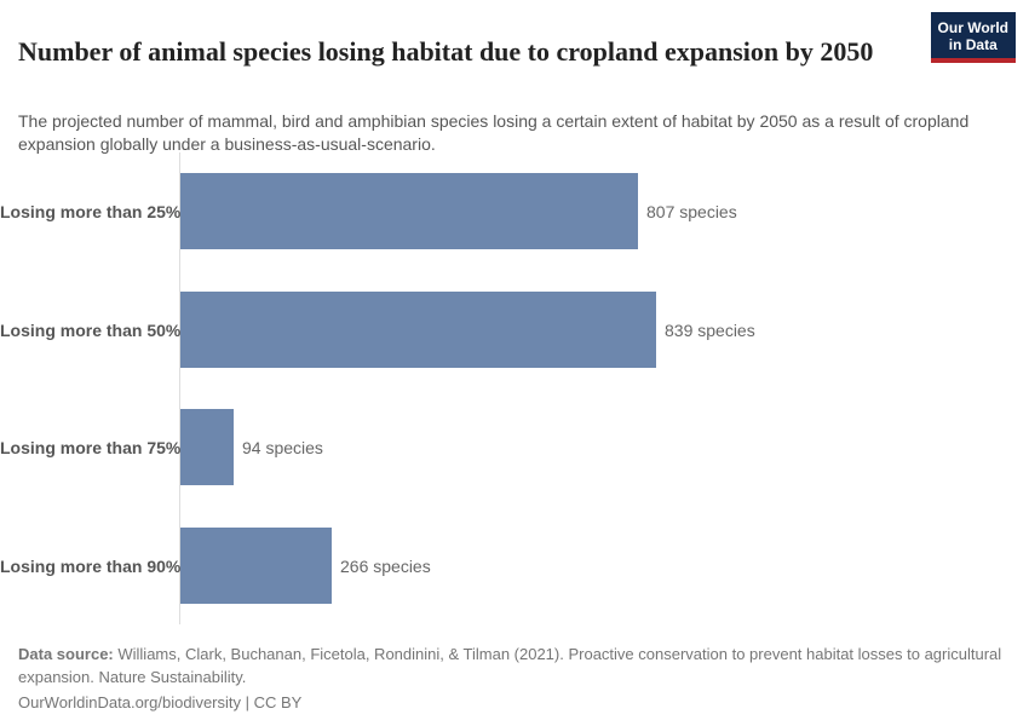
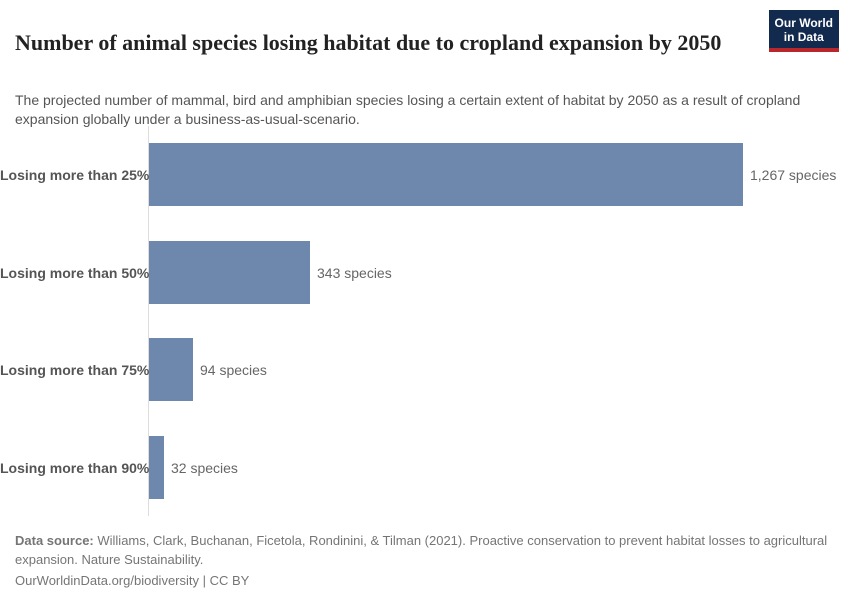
Losing more than 25%: 807 -> 1,267
Losing more than 50%: 839 -> 343
Losing more than 90%: 266 -> 32
